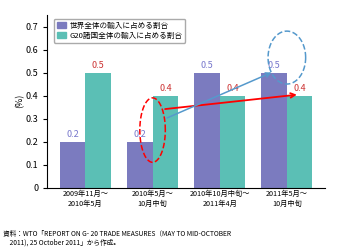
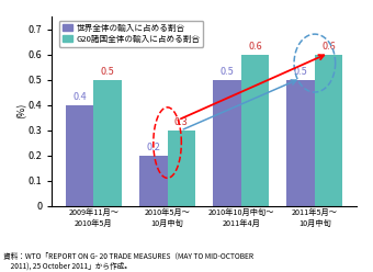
世界全体の輸入に占める割合/2009年11月～ 2010年5月: 0.2 -> 0.4
G20諸国全体の輸入に占める割合/2010年5月～ 10月中旬: 0.4 -> 0.3
G20諸国全体の輸入に占める割合/2010年10月中旬～ 2011年4月: 0.4 -> 0.6
G20諸国全体の輸入に占める割合/2011年5月～ 10月中旬: 0.4 -> 0.6
